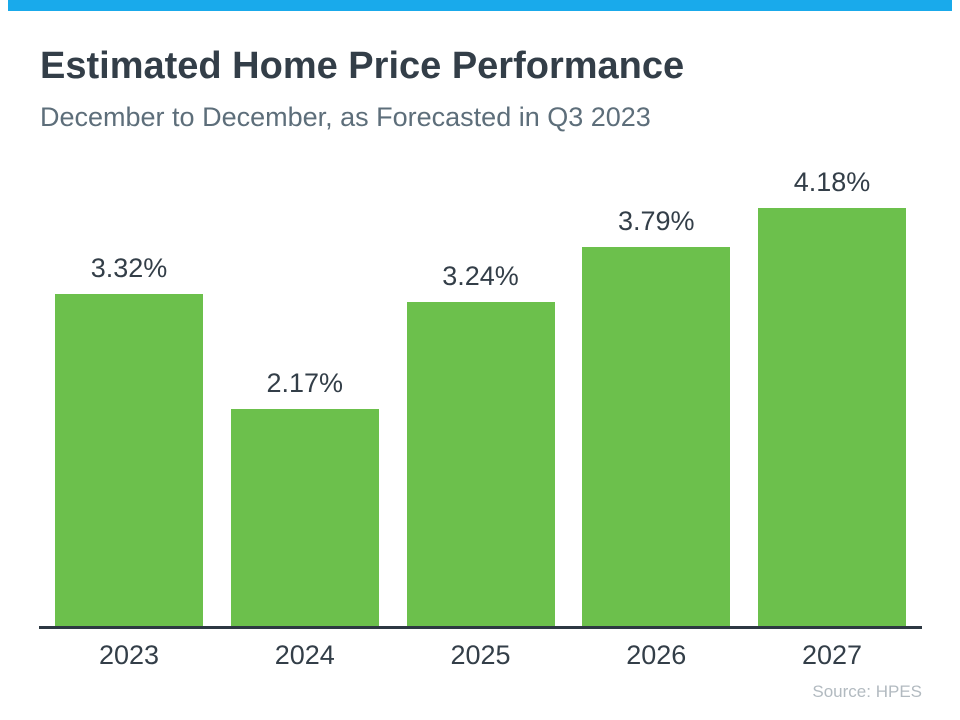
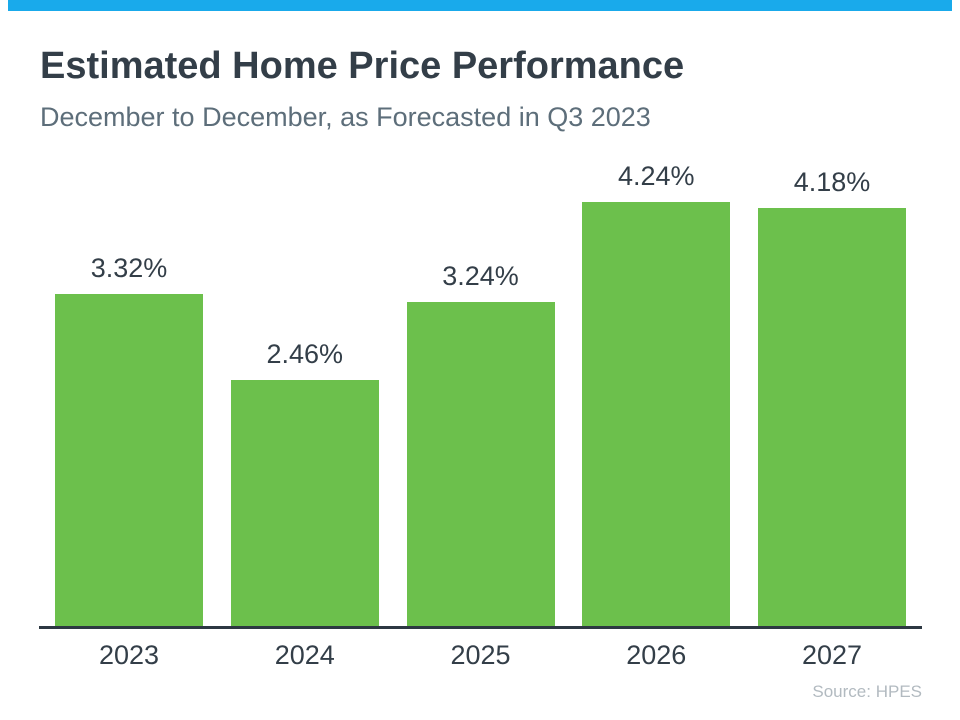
2024: 2.17% -> 2.46%
2026: 3.79% -> 4.24%
